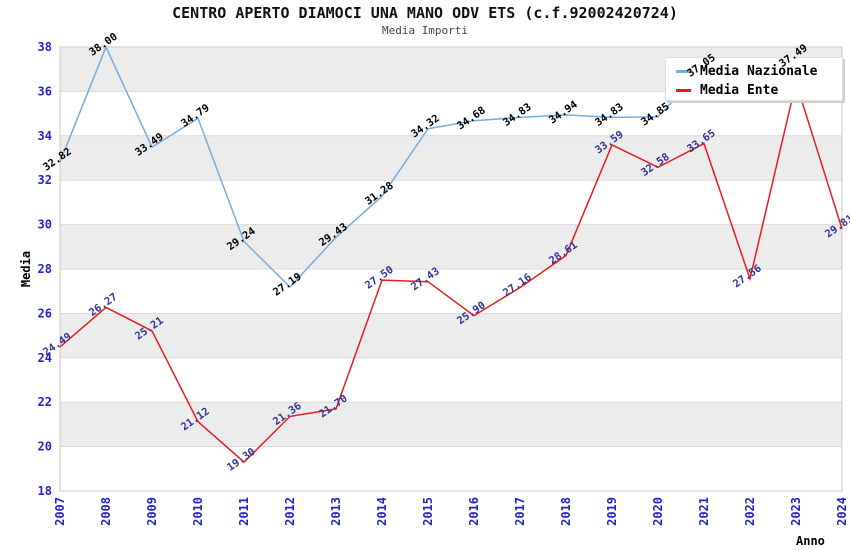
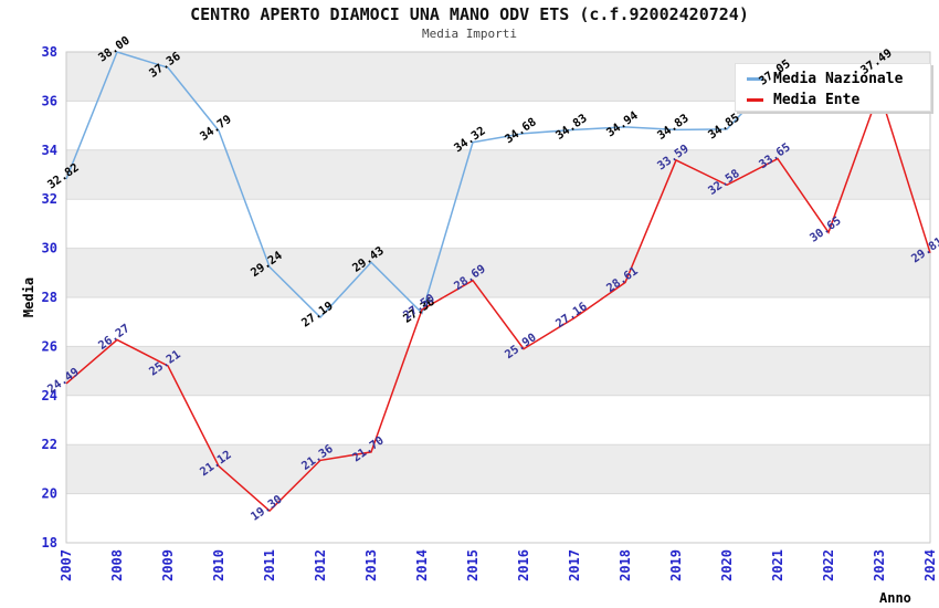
Media Nazionale/2009: 33.49 -> 37.36
Media Nazionale/2014: 31.28 -> 27.36
Media Ente/2015: 27.43 -> 28.69
Media Ente/2022: 27.56 -> 30.65
